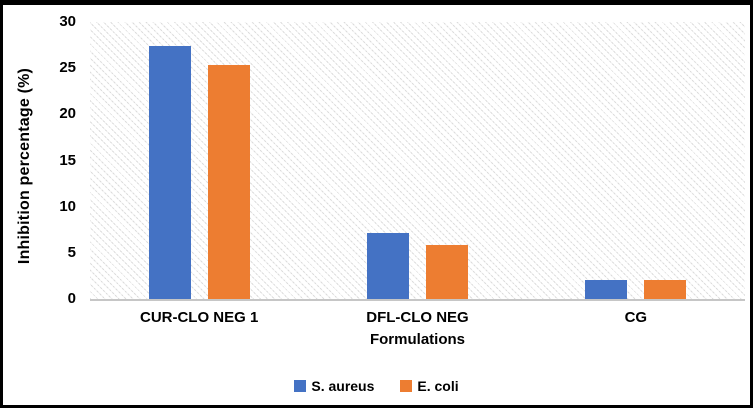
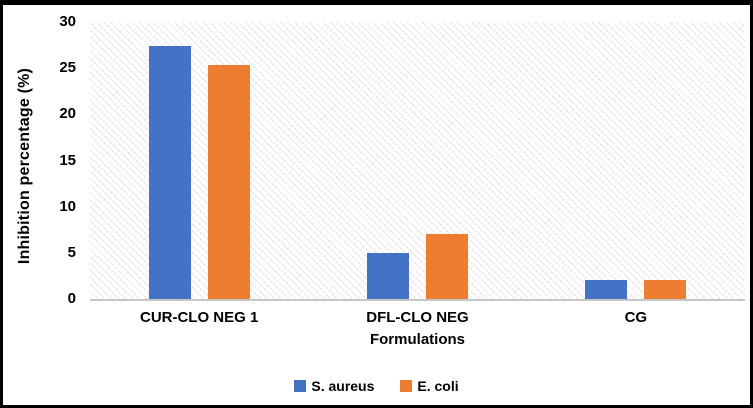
S. aureus/DFL-CLO NEG: 7 -> 5
E. coli/DFL-CLO NEG: 6 -> 7
